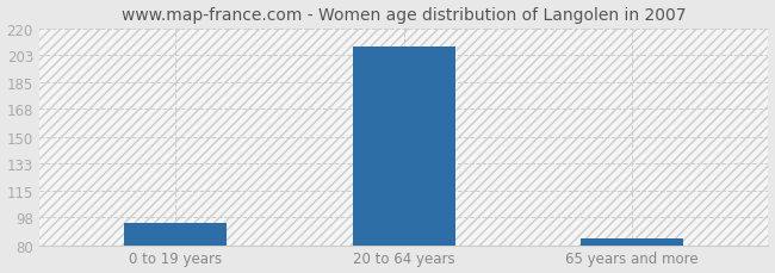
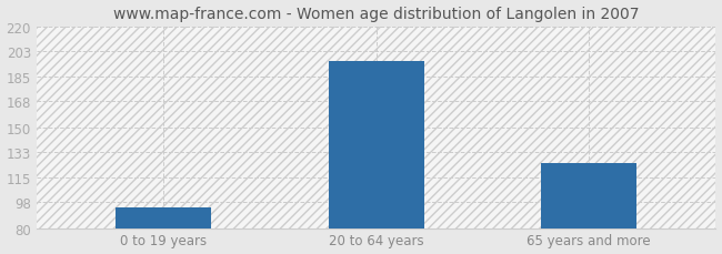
20 to 64 years: 208 -> 196
65 years and more: 84 -> 125
